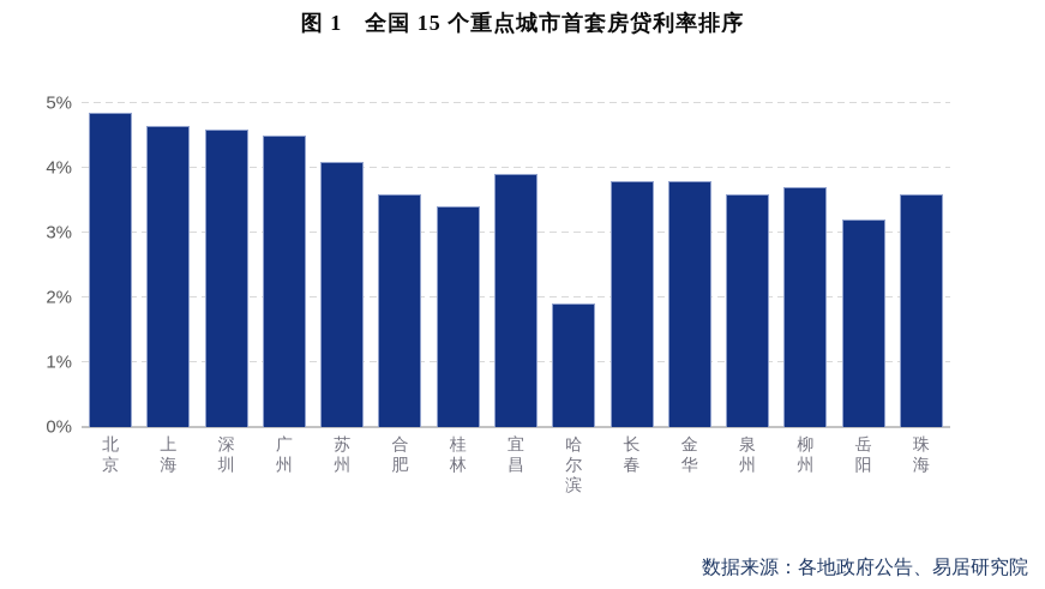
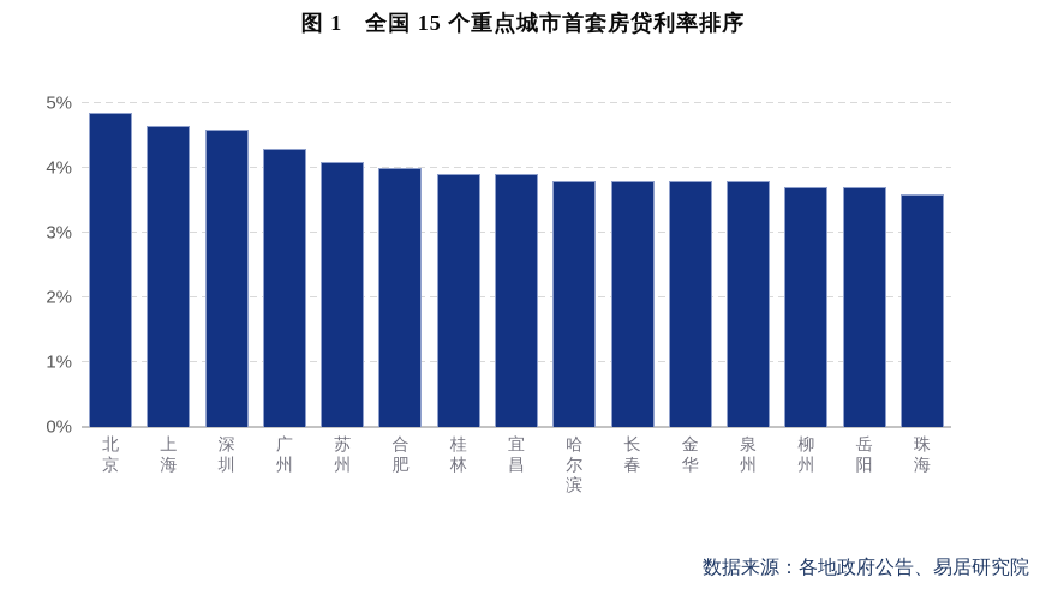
广州: 4.5% -> 4.3%
合肥: 3.6% -> 4.0%
桂林: 3.4% -> 3.9%
哈尔滨: 1.9% -> 3.8%
泉州: 3.6% -> 3.8%
岳阳: 3.2% -> 3.7%
